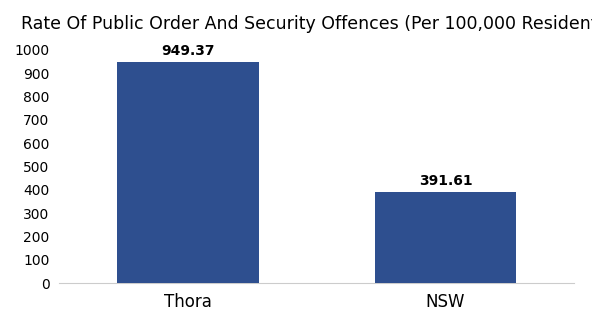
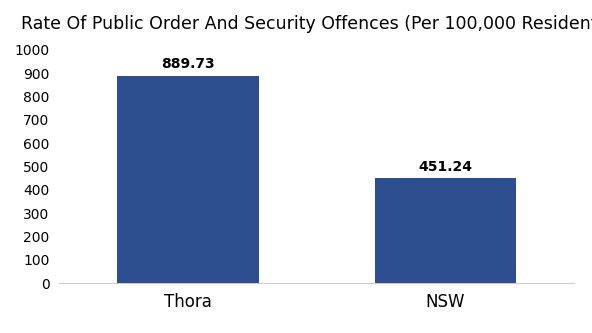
Thora: 949.37 -> 889.73
NSW: 391.61 -> 451.24
